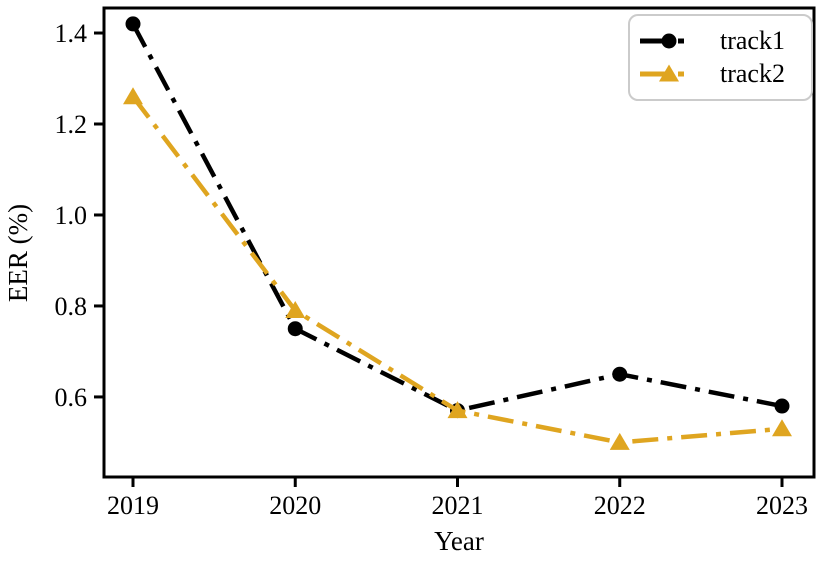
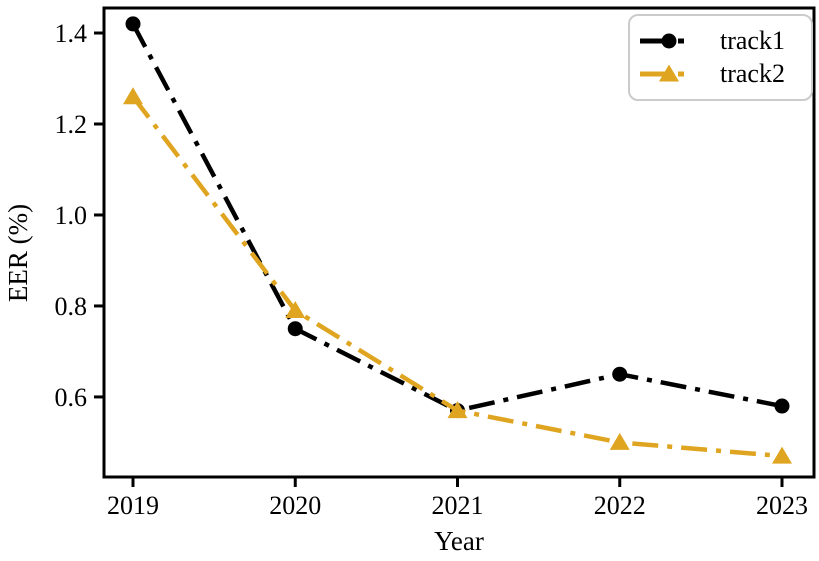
track2/2023: 0.53 -> 0.47
